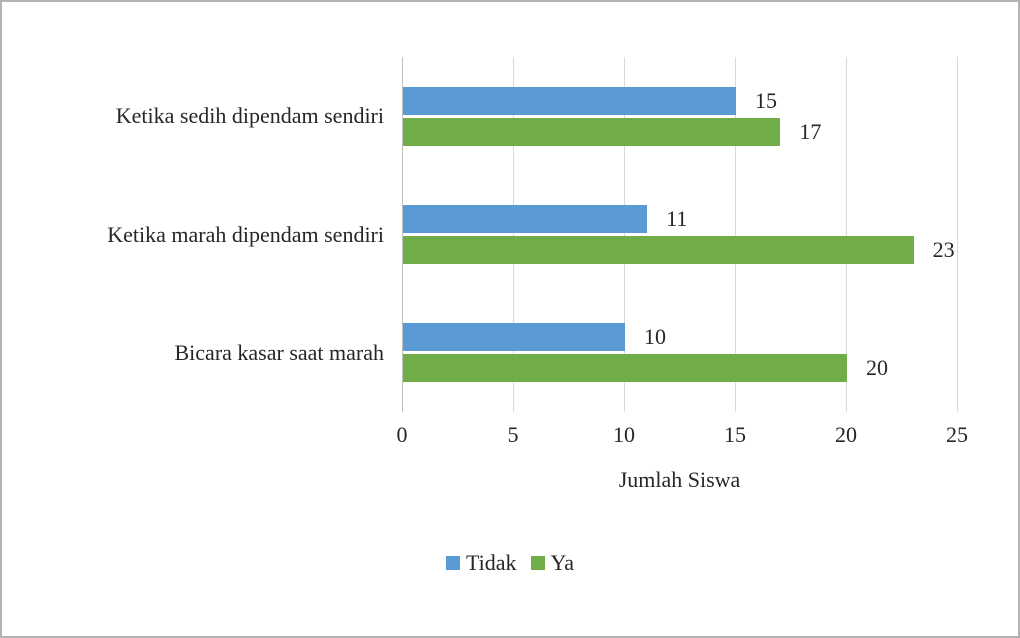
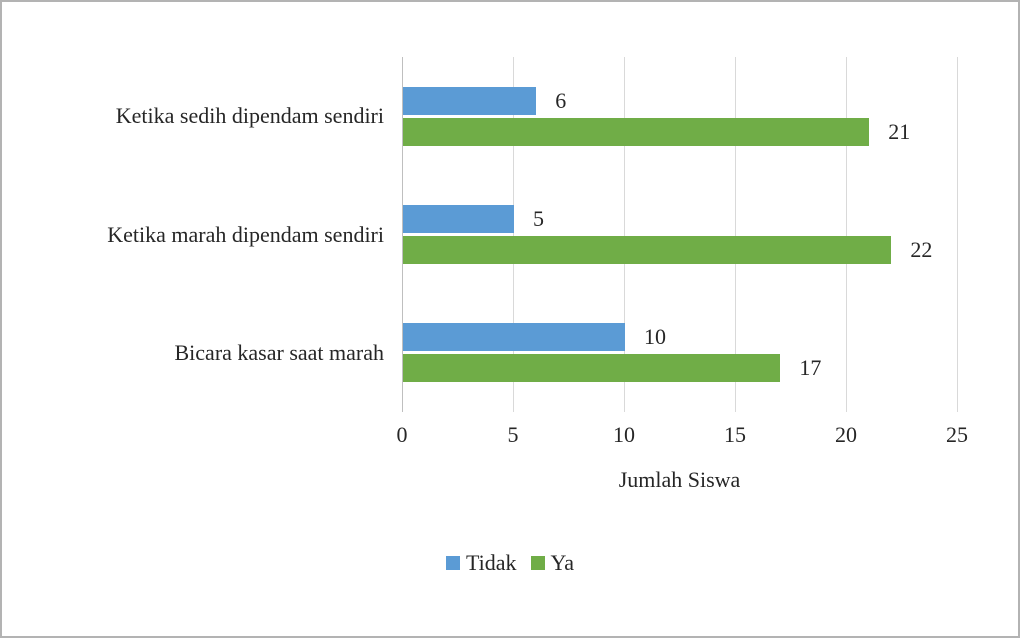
Tidak/Ketika sedih dipendam sendiri: 15 -> 6
Ya/Ketika sedih dipendam sendiri: 17 -> 21
Tidak/Ketika marah dipendam sendiri: 11 -> 5
Ya/Ketika marah dipendam sendiri: 23 -> 22
Ya/Bicara kasar saat marah: 20 -> 17
